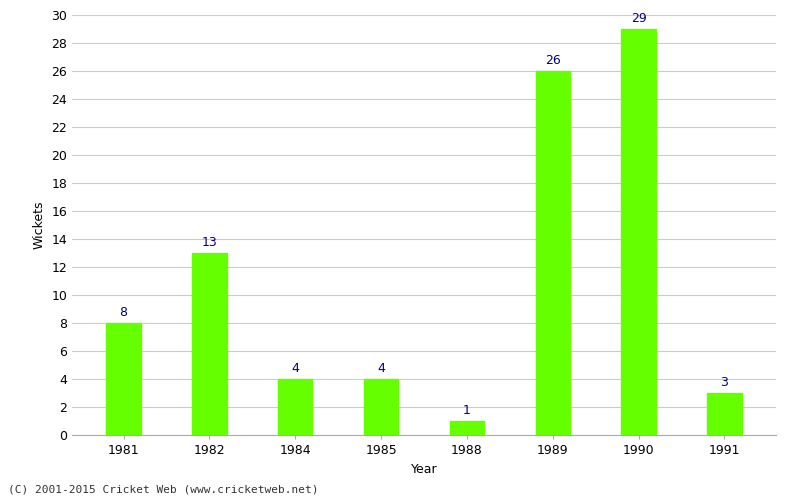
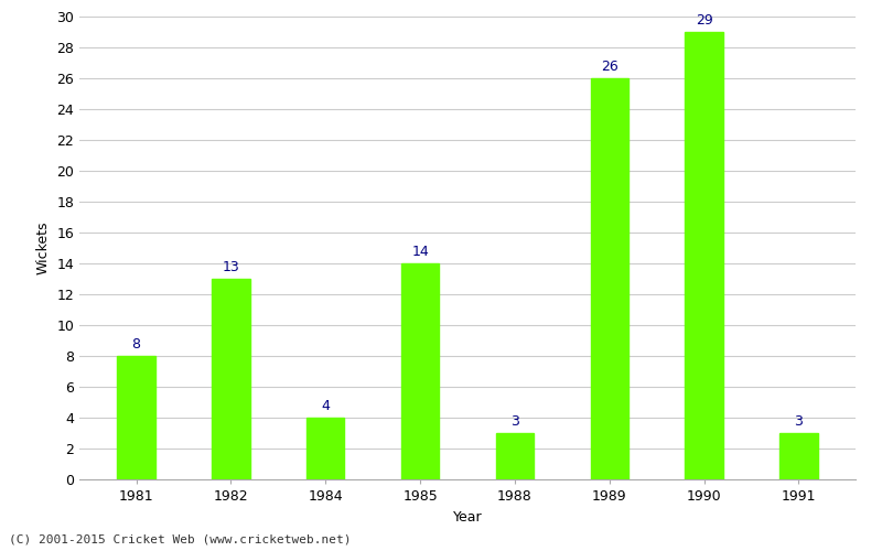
1985: 4 -> 14
1988: 1 -> 3
